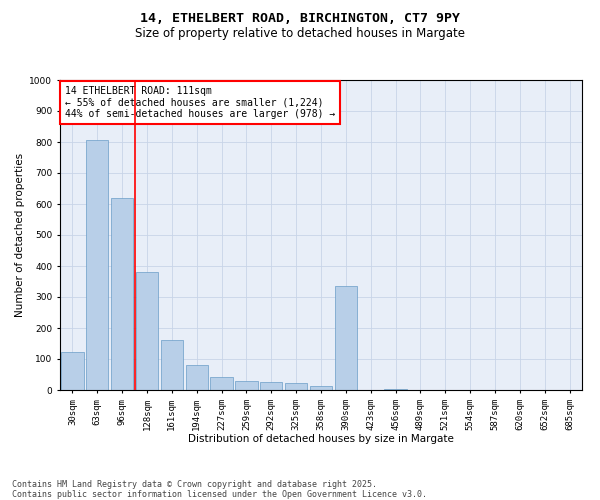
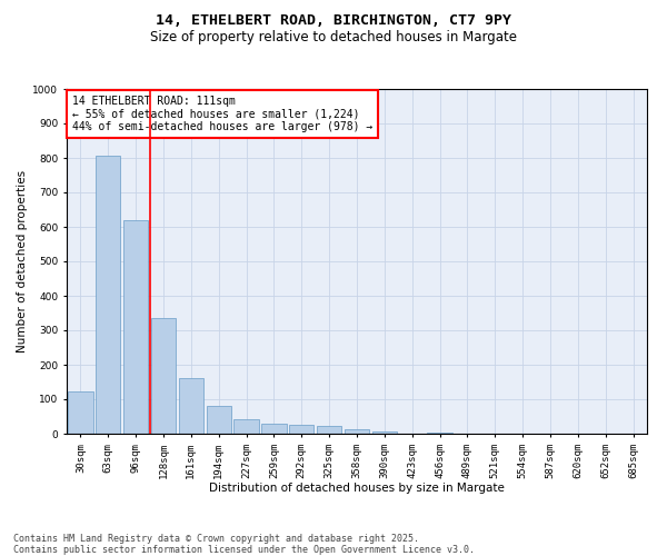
128sqm: 380 -> 335
390sqm: 335 -> 5
